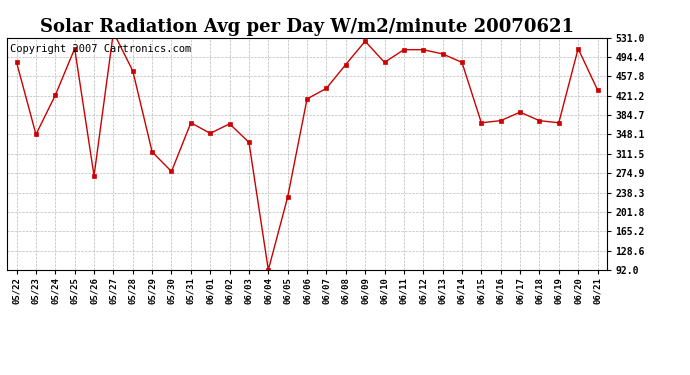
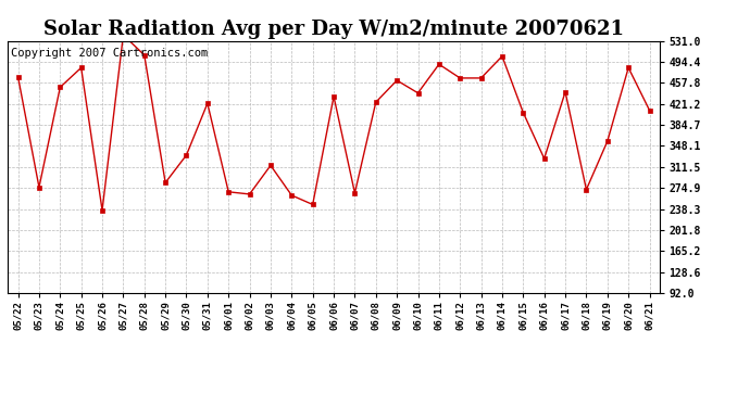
05/22: 484 -> 468
05/23: 348 -> 276
05/24: 422 -> 450
05/25: 510 -> 484
05/26: 270 -> 236
05/28: 468 -> 506
05/29: 315 -> 284
05/30: 278 -> 332
05/31: 370 -> 422
06/01: 350 -> 268
06/02: 368 -> 264
06/03: 333 -> 314
06/04: 92 -> 262
06/05: 230 -> 246
06/06: 415 -> 434
06/07: 435 -> 266
06/08: 480 -> 424
06/09: 524 -> 462
06/10: 484 -> 440
06/11: 508 -> 490
06/12: 508 -> 466
06/13: 500 -> 466
06/14: 484 -> 504
06/15: 370 -> 406
06/16: 374 -> 326
06/17: 390 -> 442
06/18: 374 -> 272
06/19: 370 -> 356
06/20: 510 -> 484
06/21: 432 -> 410
